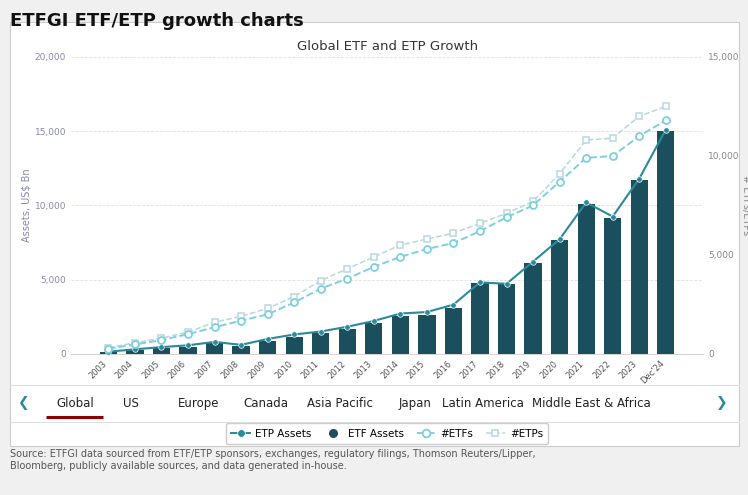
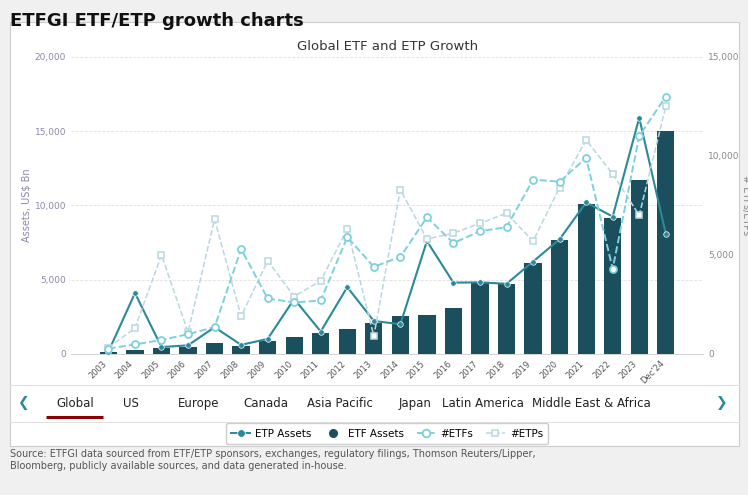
ETP Assets/2004: 300 -> 4,100
#ETPs/2004: 600 -> 1,300
#ETPs/2005: 800 -> 5,000
ETP Assets/2007: 800 -> 1,800
#ETPs/2007: 1,600 -> 6,800
#ETFs/2008: 1,700 -> 5,300
#ETFs/2009: 2,000 -> 2,800
#ETPs/2009: 2,300 -> 4,700
ETP Assets/2010: 1,300 -> 3,700
#ETFs/2011: 3,300 -> 2,700
ETP Assets/2012: 1,800 -> 4,500
#ETFs/2012: 3,800 -> 5,900
#ETPs/2012: 4,300 -> 6,300
#ETPs/2013: 4,900 -> 900
ETP Assets/2014: 2,700 -> 2,000
#ETPs/2014: 5,500 -> 8,300
ETP Assets/2015: 2,800 -> 7,600
#ETFs/2015: 5,300 -> 6,900
ETP Assets/2016: 3,300 -> 4,800
#ETFs/2018: 6,900 -> 6,400
#ETFs/2019: 7,500 -> 8,800
#ETPs/2019: 7,700 -> 5,700
#ETPs/2020: 9,100 -> 8,400
#ETFs/2022: 10,000 -> 4,300
#ETPs/2022: 10,900 -> 9,100
ETP Assets/2023: 11,800 -> 15,900
#ETPs/2023: 12,000 -> 7,000
ETP Assets/Dec'24: 15,100 -> 8,100
#ETFs/Dec'24: 11,800 -> 13,000
